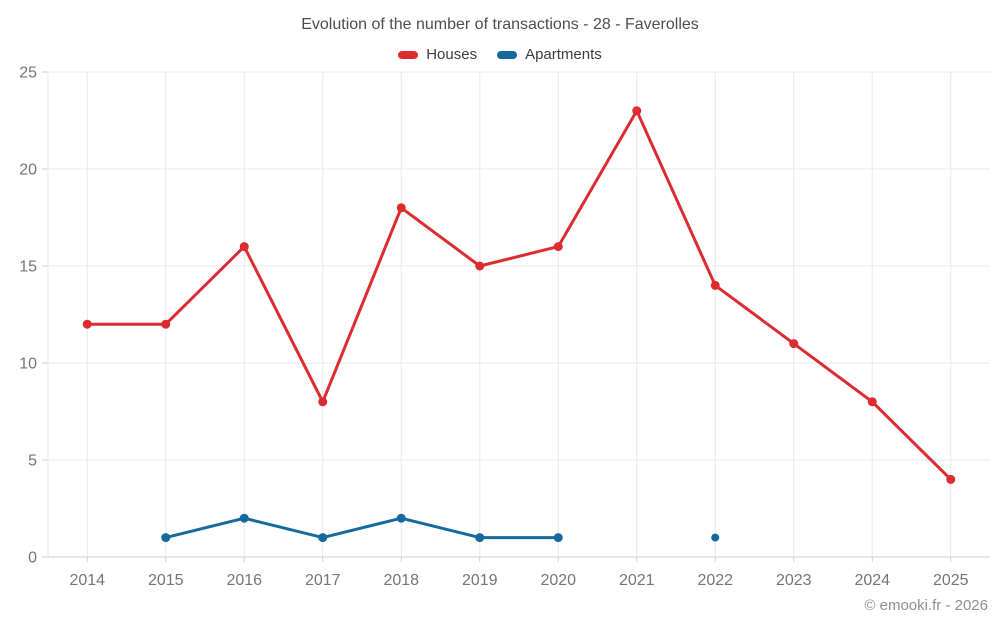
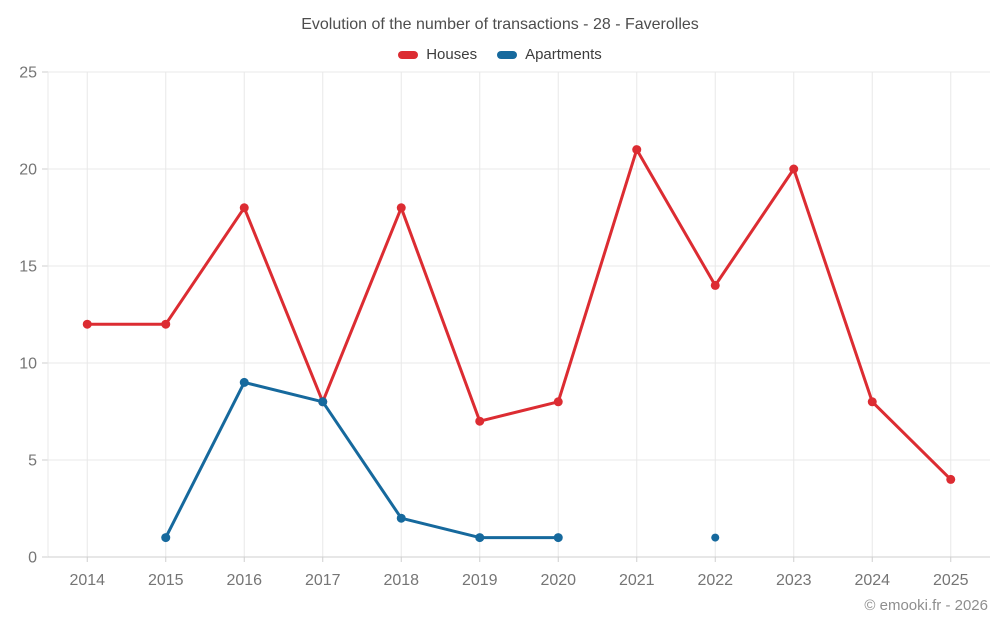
Houses/2016: 16 -> 18
Apartments/2016: 2 -> 9
Apartments/2017: 1 -> 8
Houses/2019: 15 -> 7
Houses/2020: 16 -> 8
Houses/2021: 23 -> 21
Houses/2023: 11 -> 20
